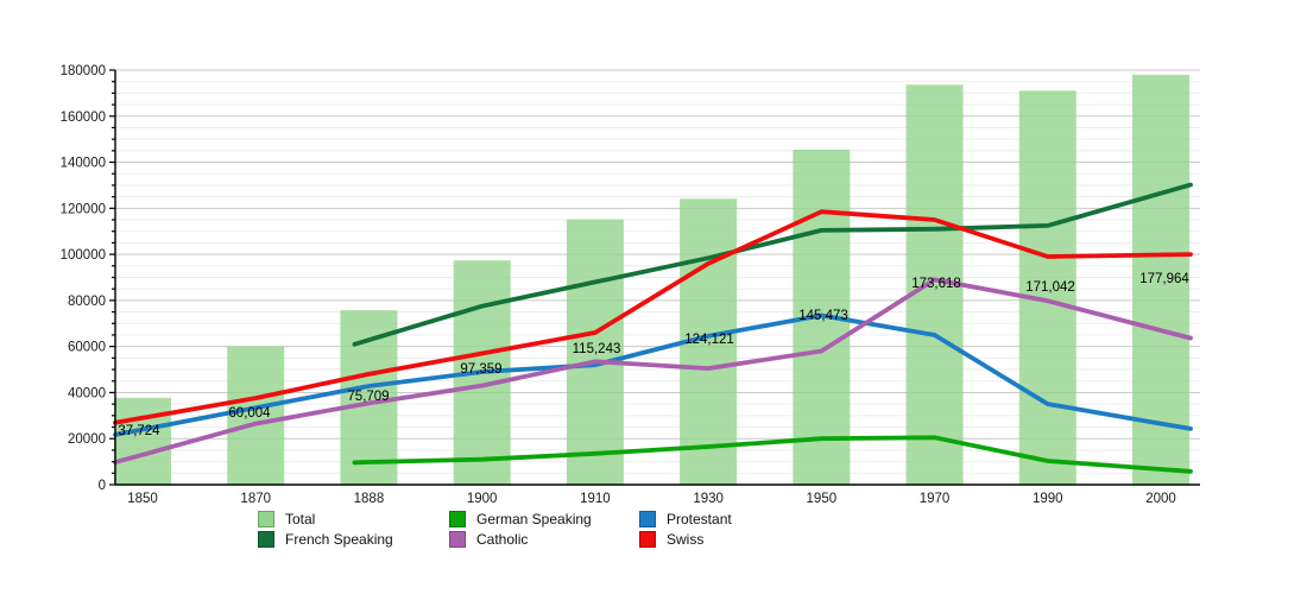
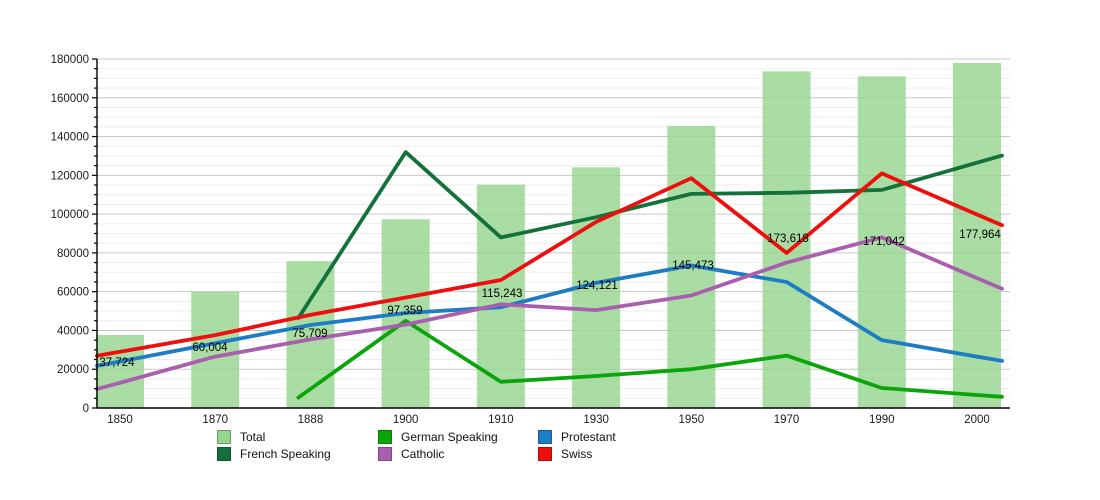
French Speaking/1888: 63000 -> 56000
German Speaking/1900: 11000 -> 45000
French Speaking/1900: 78000 -> 132000
German Speaking/1970: 20000 -> 27000
Catholic/1970: 89000 -> 75000
Swiss/1970: 115000 -> 80000
Catholic/1990: 80000 -> 88000
Swiss/1990: 99000 -> 121000
